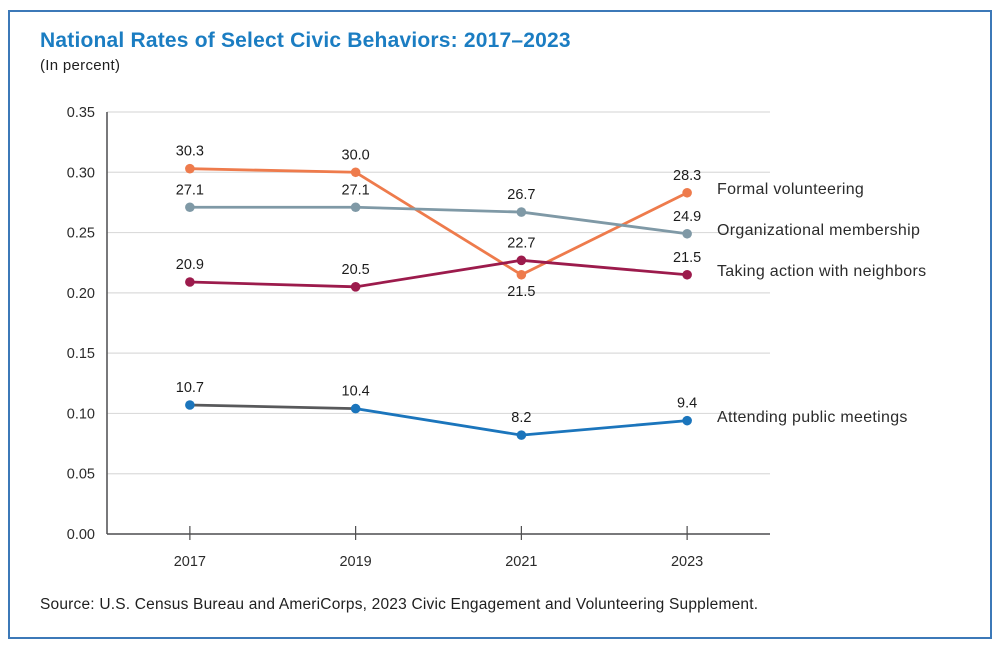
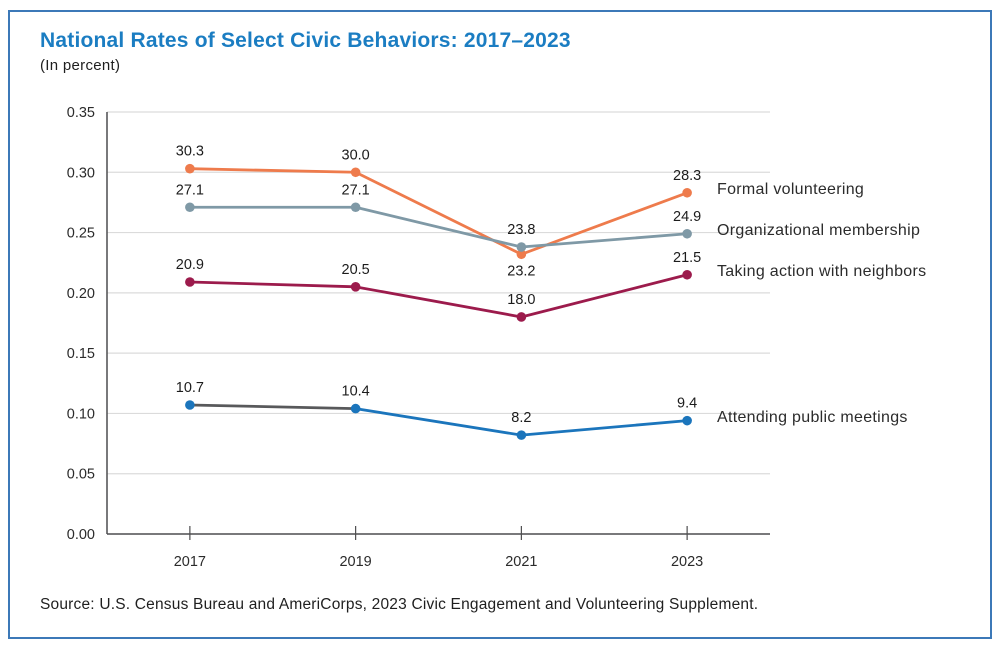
Formal volunteering/2021: 21.5 -> 23.2
Organizational membership/2021: 26.7 -> 23.8
Taking action with neighbors/2021: 22.7 -> 18.0
